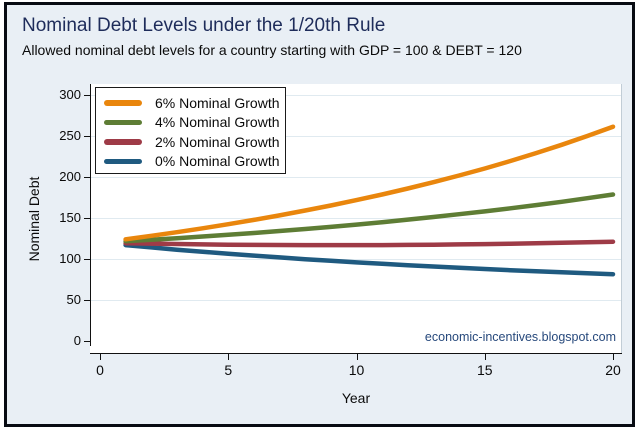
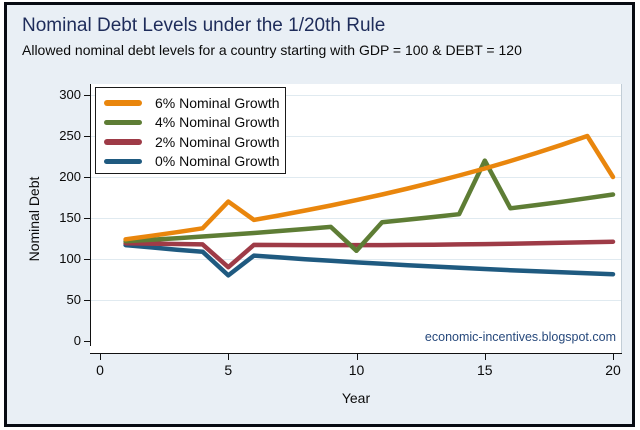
6% Nominal Growth/5: 140 -> 170
2% Nominal Growth/5: 120 -> 90
0% Nominal Growth/5: 110 -> 80
4% Nominal Growth/10: 140 -> 110
4% Nominal Growth/15: 160 -> 220
6% Nominal Growth/20: 260 -> 200
